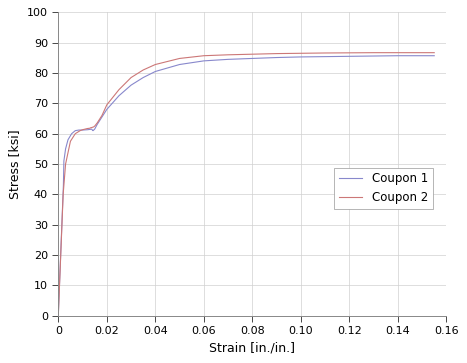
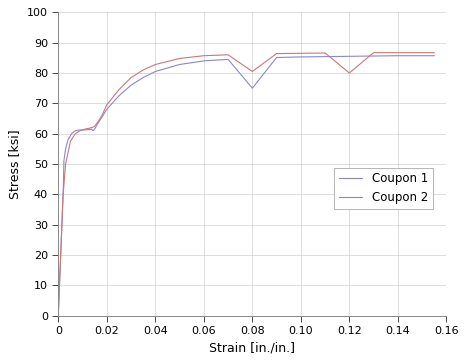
Coupon 1/0.08: 84.8 -> 75.0
Coupon 2/0.08: 86.2 -> 80.5
Coupon 2/0.12: 86.7 -> 80.0
